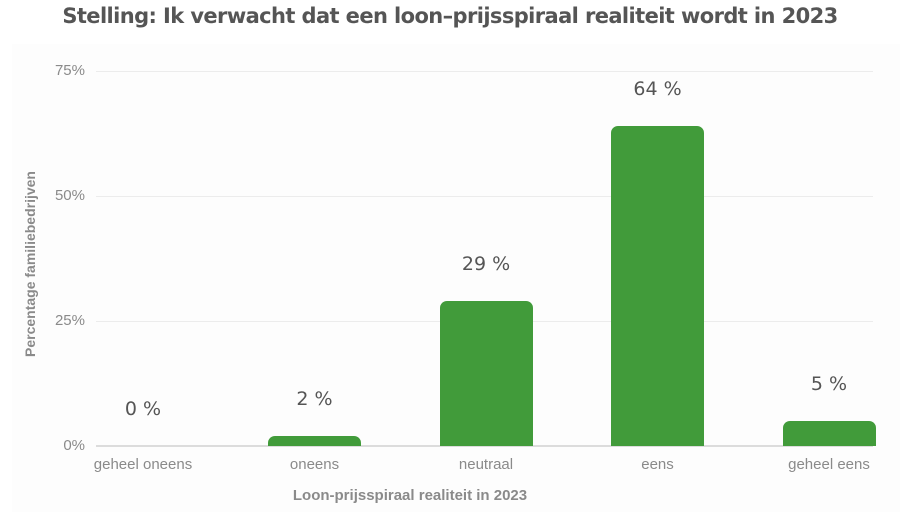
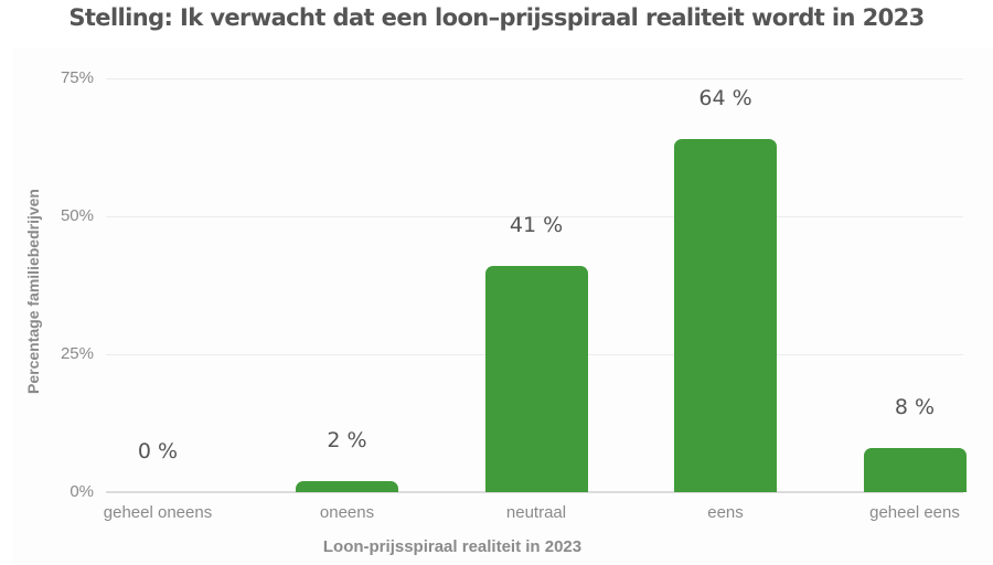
neutraal: 29 -> 41
geheel eens: 5 -> 8
